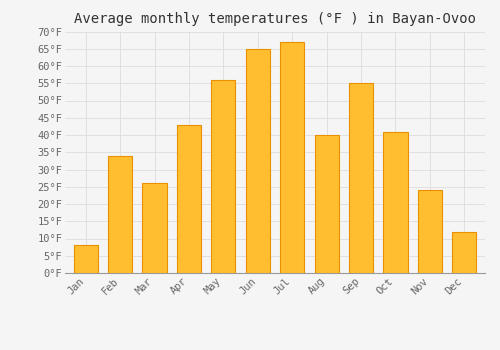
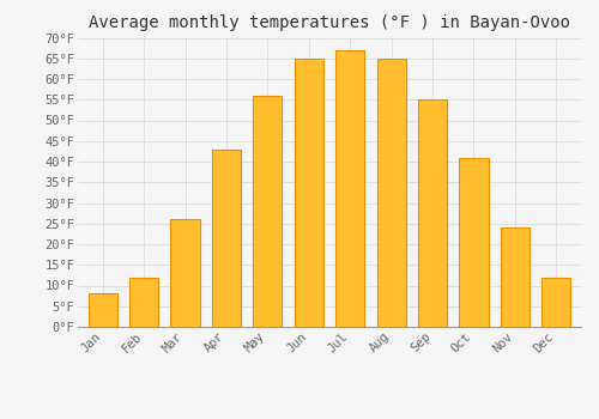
Feb: 34°F -> 12°F
Aug: 40°F -> 65°F
